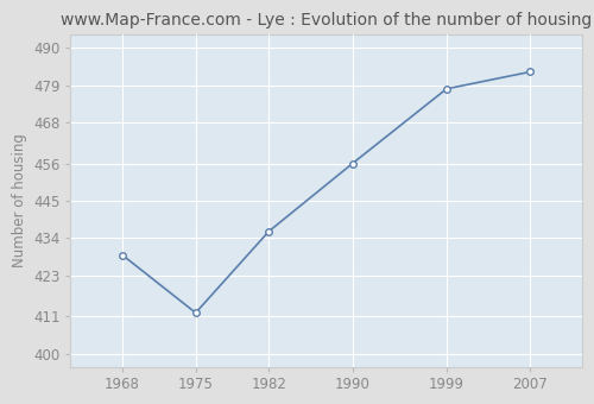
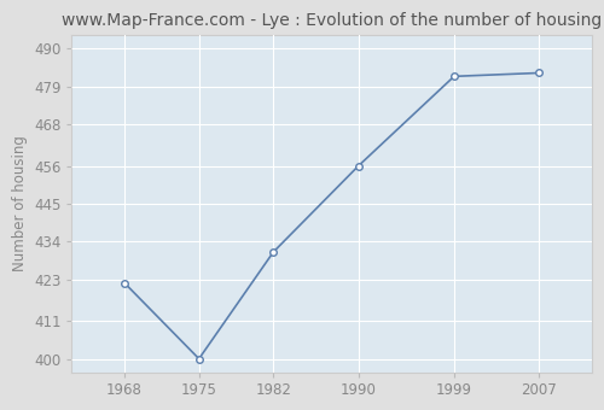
1968: 429 -> 422
1975: 412 -> 400
1982: 436 -> 431
1999: 478 -> 482
